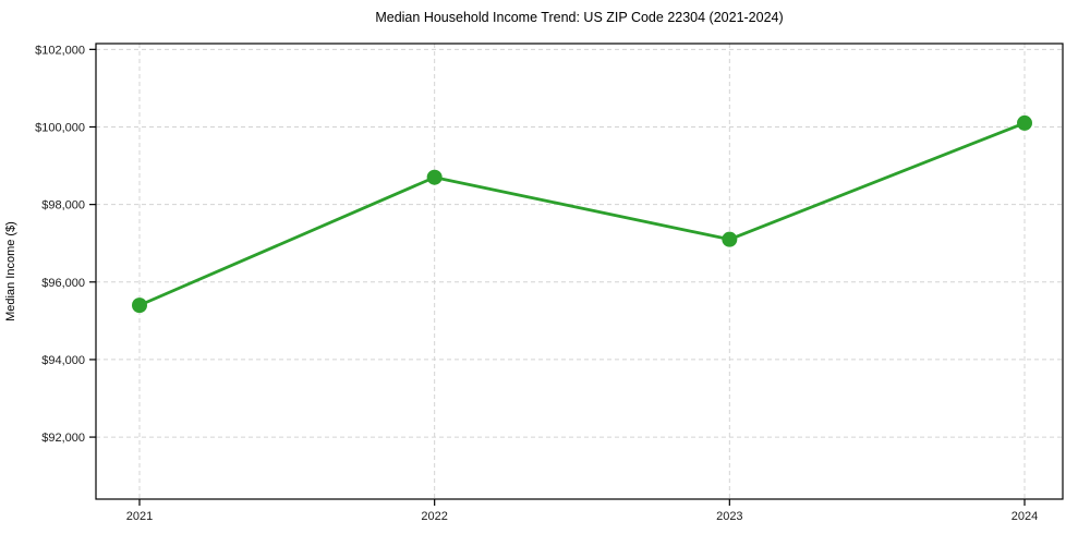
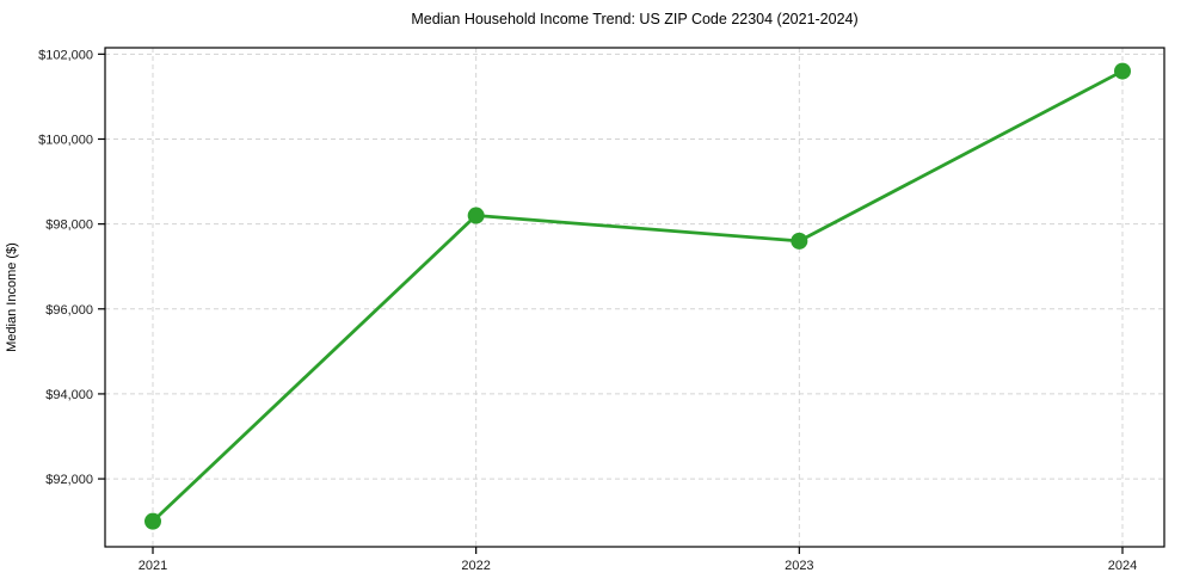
2021: $95400 -> $91000
2022: $98700 -> $98200
2023: $97100 -> $97600
2024: $100100 -> $101600
